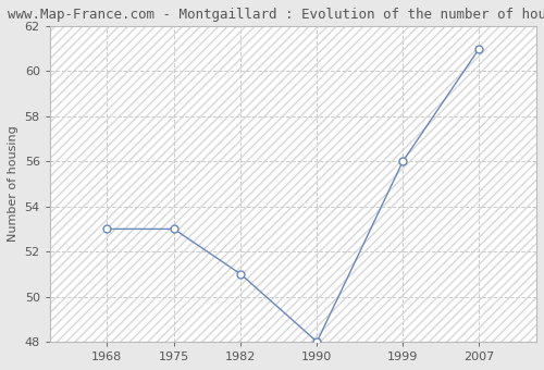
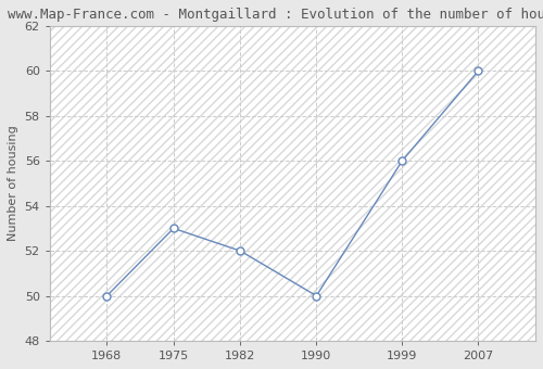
1968: 53 -> 50
1982: 51 -> 52
1990: 48 -> 50
2007: 61 -> 60
